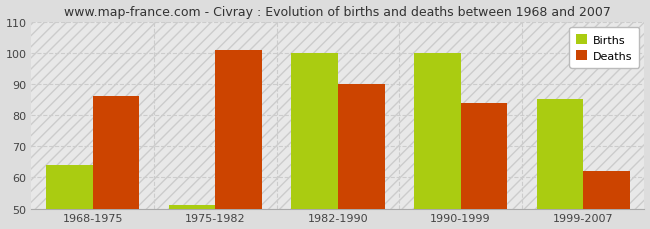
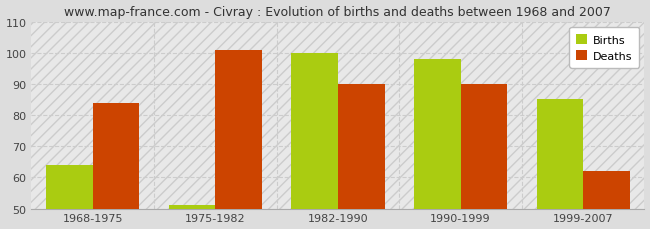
Deaths/1968-1975: 86 -> 84
Births/1990-1999: 100 -> 98
Deaths/1990-1999: 84 -> 90
